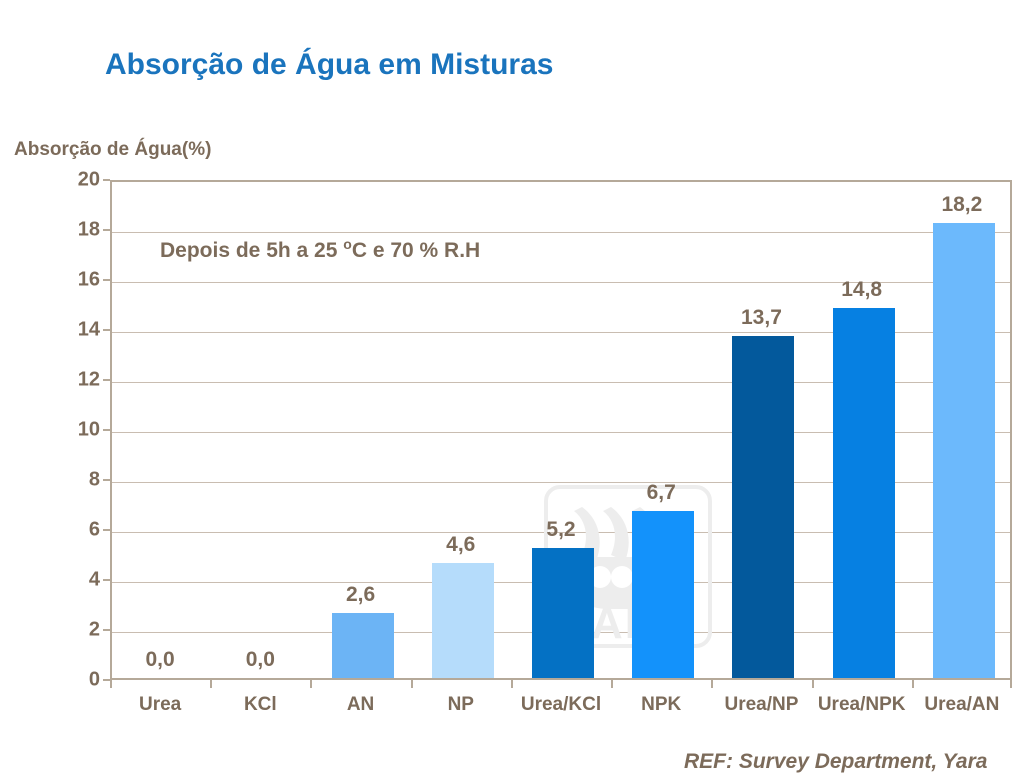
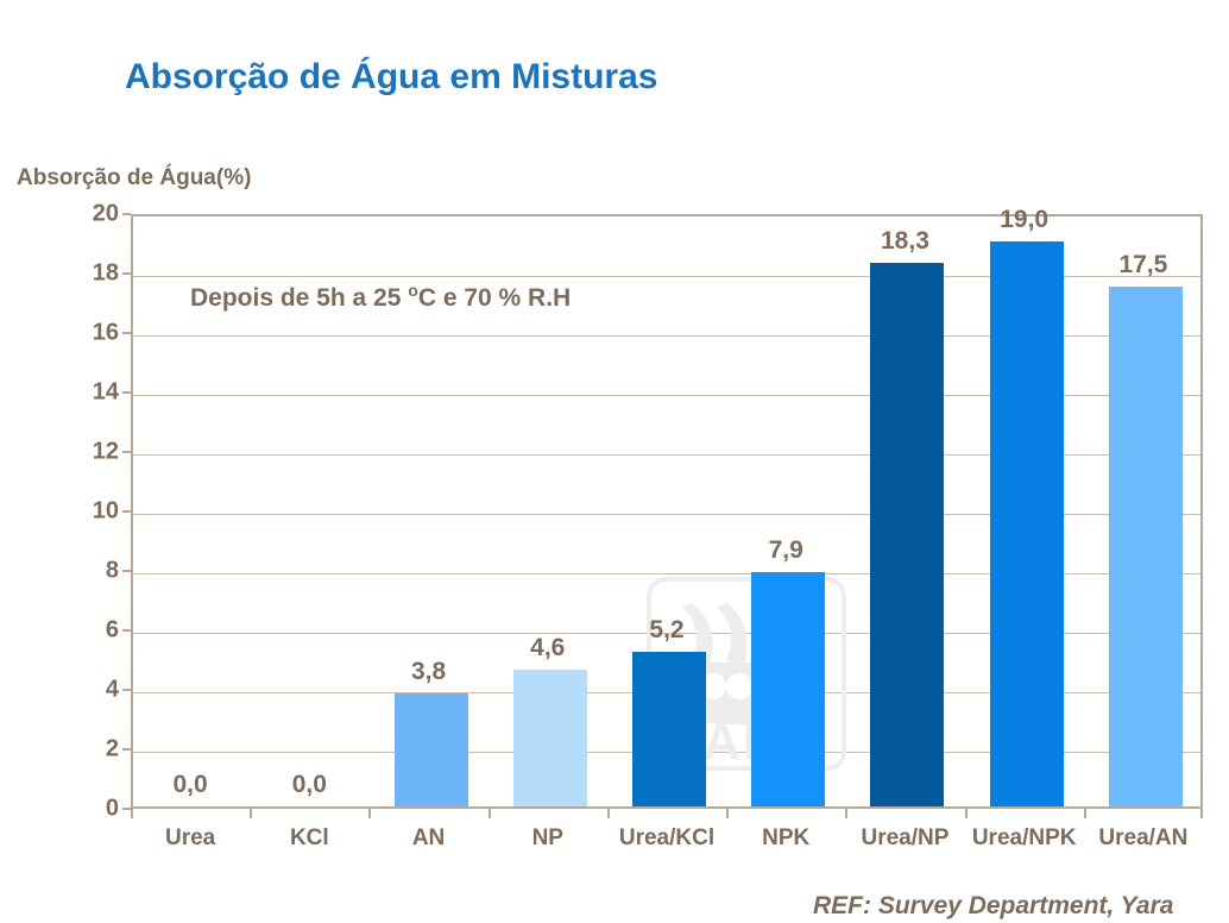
AN: 2,6 -> 3,8
NPK: 6,7 -> 7,9
Urea/NP: 13,7 -> 18,3
Urea/NPK: 14,8 -> 19,0
Urea/AN: 18,2 -> 17,5
